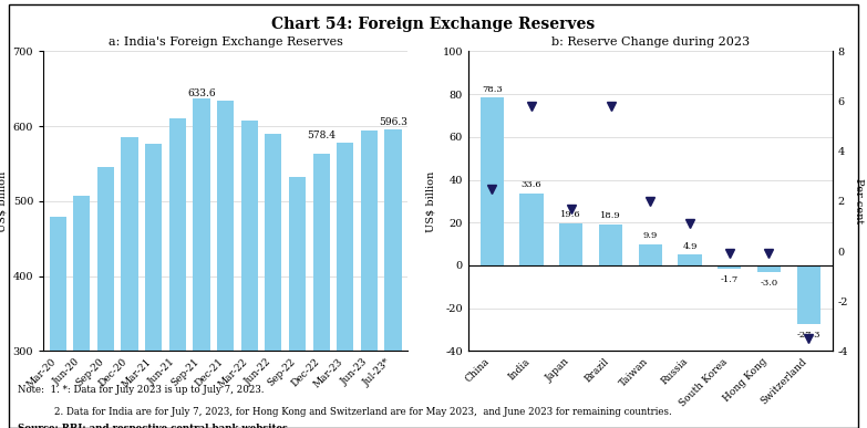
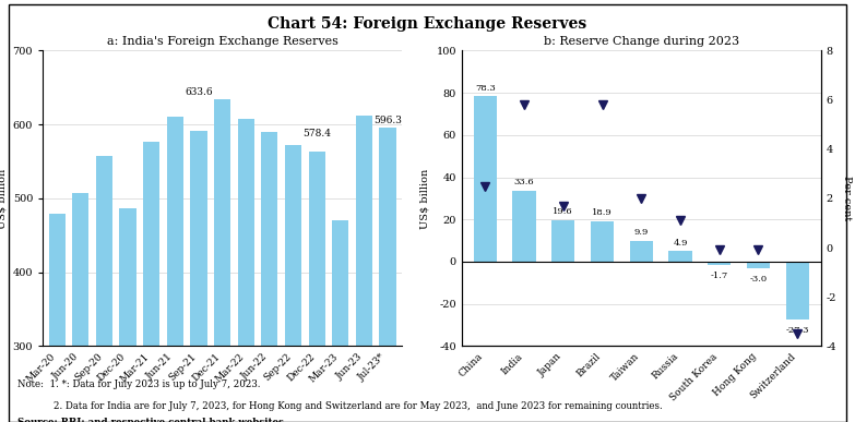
a: India's Foreign Exchange Reserves/Sep-20: 545 -> 558
a: India's Foreign Exchange Reserves/Dec-20: 586 -> 486
a: India's Foreign Exchange Reserves/Sep-21: 637 -> 592
a: India's Foreign Exchange Reserves/Sep-22: 533 -> 572
a: India's Foreign Exchange Reserves/Mar-23: 578 -> 470
a: India's Foreign Exchange Reserves/Jun-23: 595 -> 612
